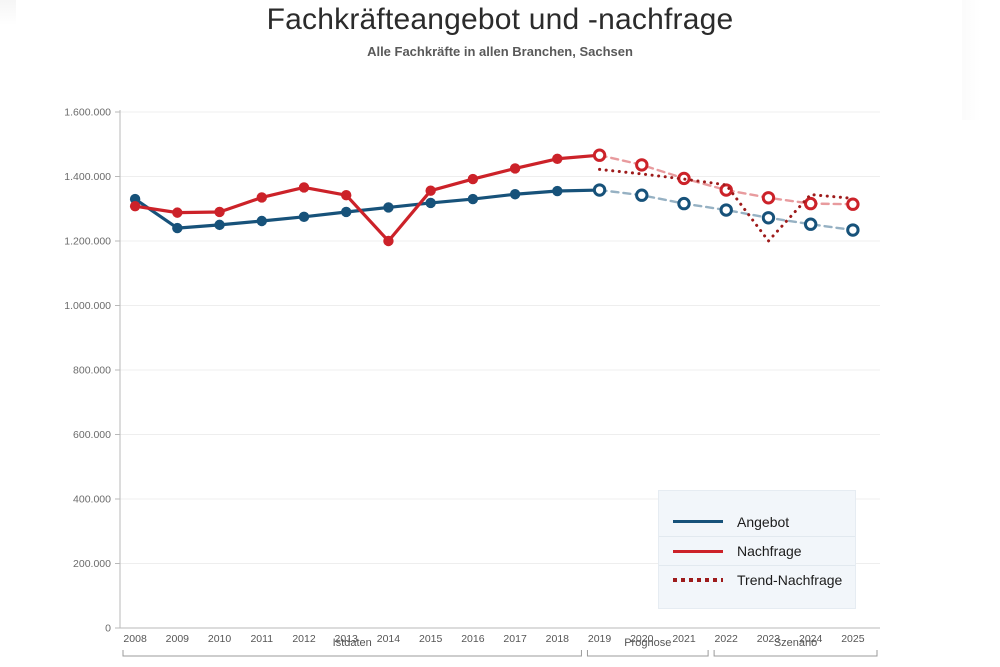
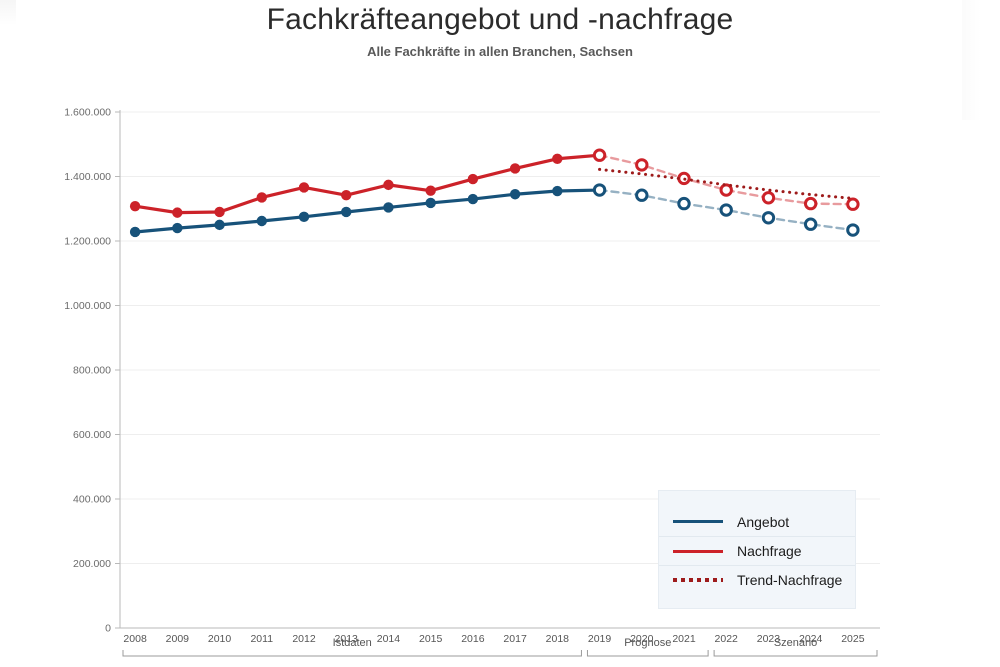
Angebot/2008: 1330000 -> 1230000
Nachfrage/2014: 1200000 -> 1370000
Trend-Nachfrage/2023: 1200000 -> 1360000
